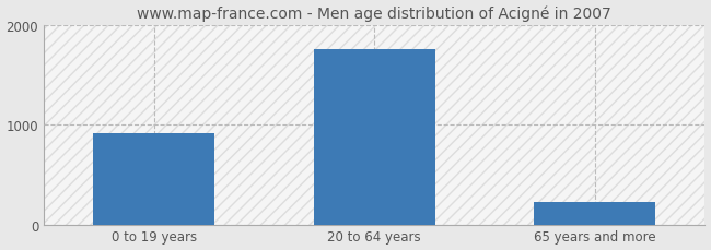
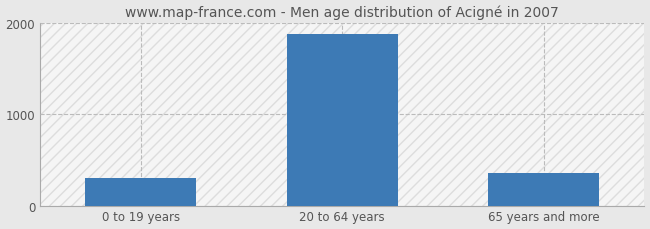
0 to 19 years: 920 -> 300
20 to 64 years: 1760 -> 1880
65 years and more: 220 -> 360
